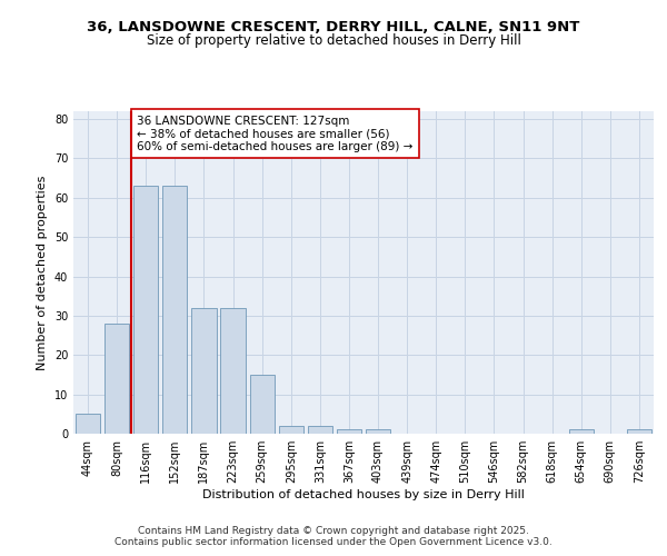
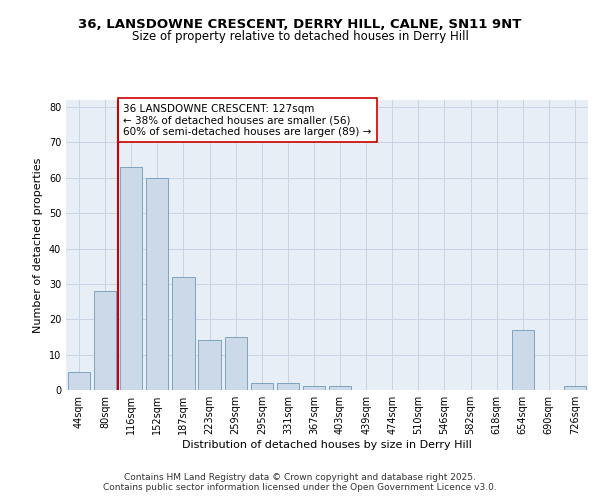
152sqm: 63 -> 60
223sqm: 32 -> 14
654sqm: 1 -> 17
